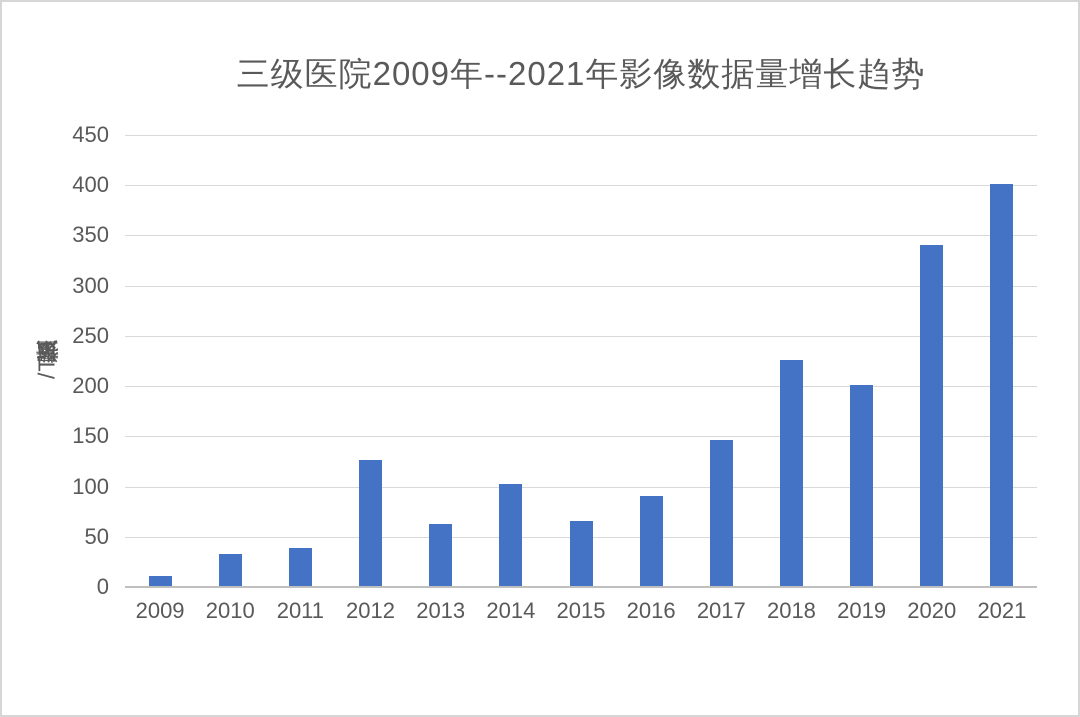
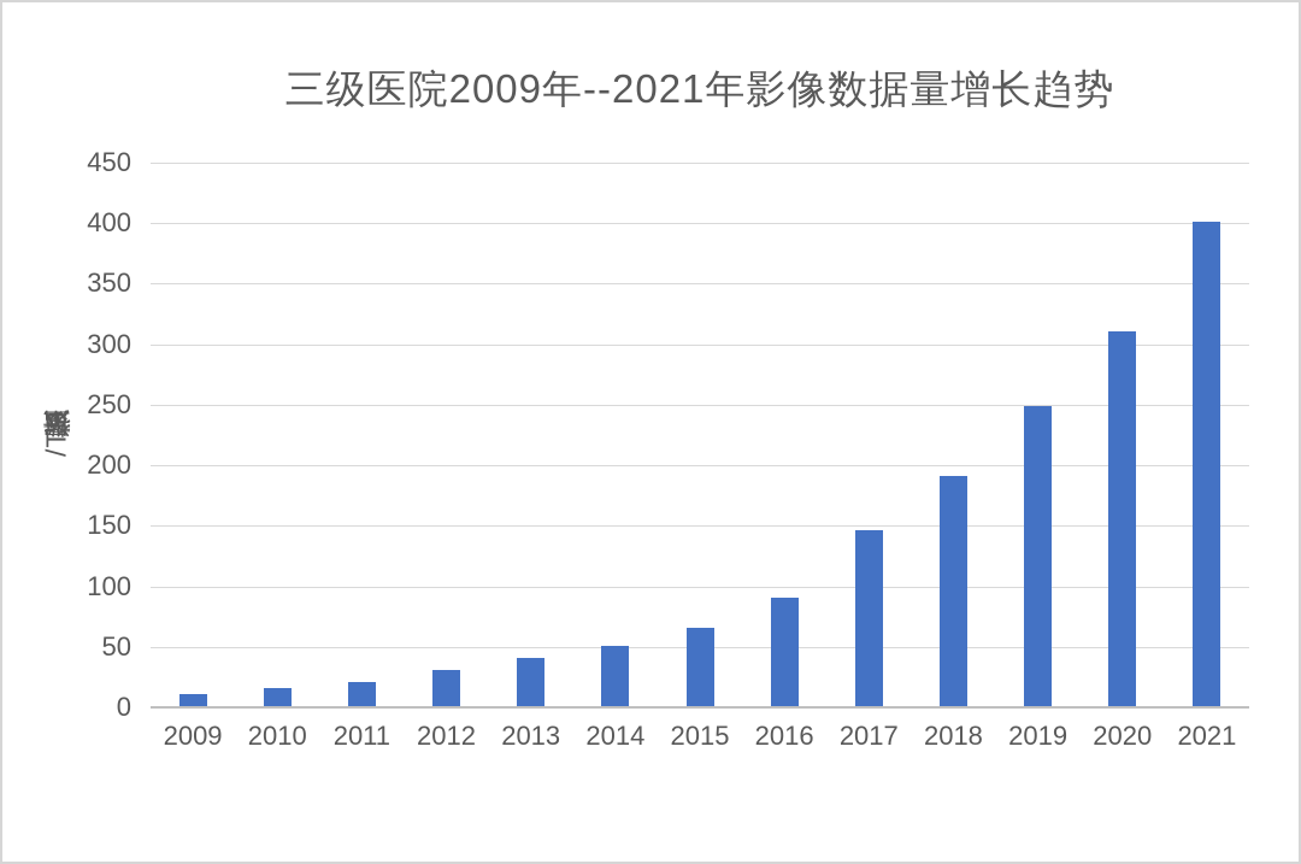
2010: 32 -> 15
2011: 38 -> 20
2012: 125 -> 30
2013: 62 -> 40
2014: 102 -> 50
2018: 225 -> 190
2019: 200 -> 248
2020: 340 -> 310
